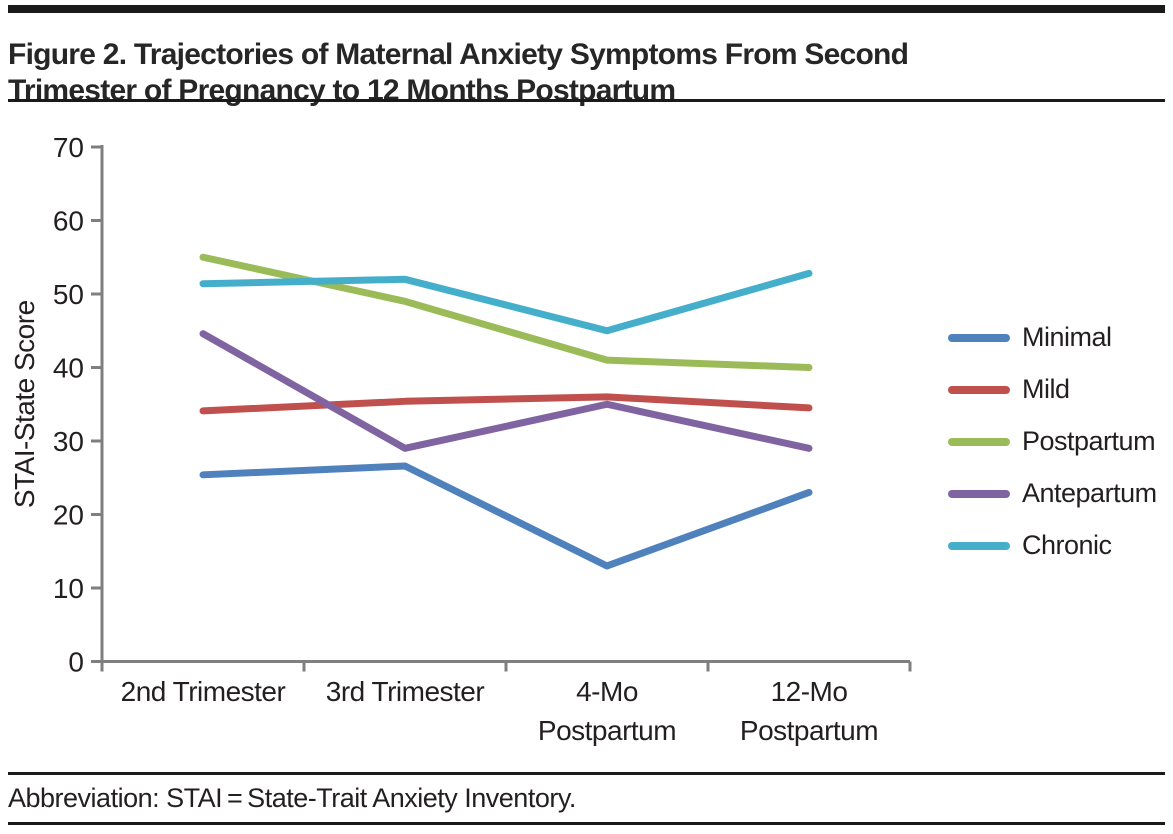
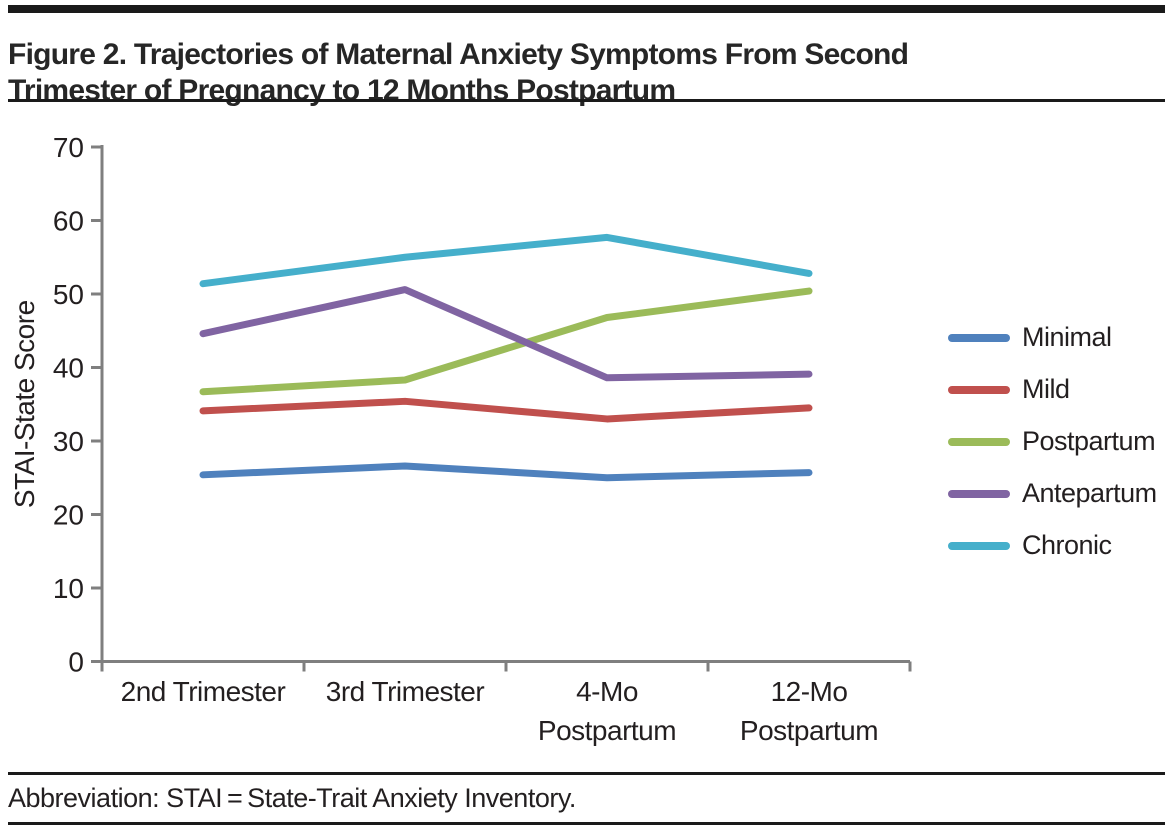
Postpartum/2nd Trimester: 55 -> 37
Postpartum/3rd Trimester: 49 -> 38
Antepartum/3rd Trimester: 29 -> 51
Chronic/3rd Trimester: 52 -> 55
Minimal/4-Mo Postpartum: 13 -> 25
Mild/4-Mo Postpartum: 36 -> 33
Postpartum/4-Mo Postpartum: 41 -> 47
Antepartum/4-Mo Postpartum: 35 -> 39
Chronic/4-Mo Postpartum: 45 -> 58
Minimal/12-Mo Postpartum: 23 -> 26
Postpartum/12-Mo Postpartum: 40 -> 50
Antepartum/12-Mo Postpartum: 29 -> 39
